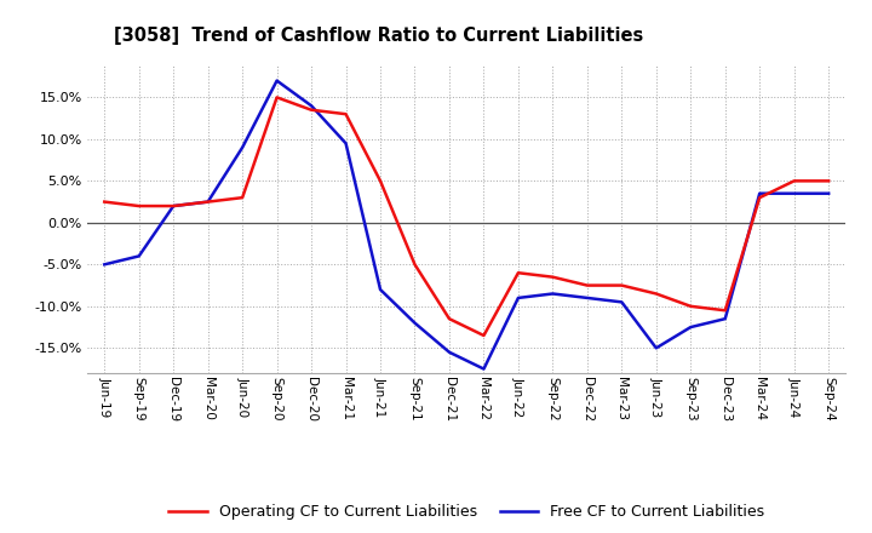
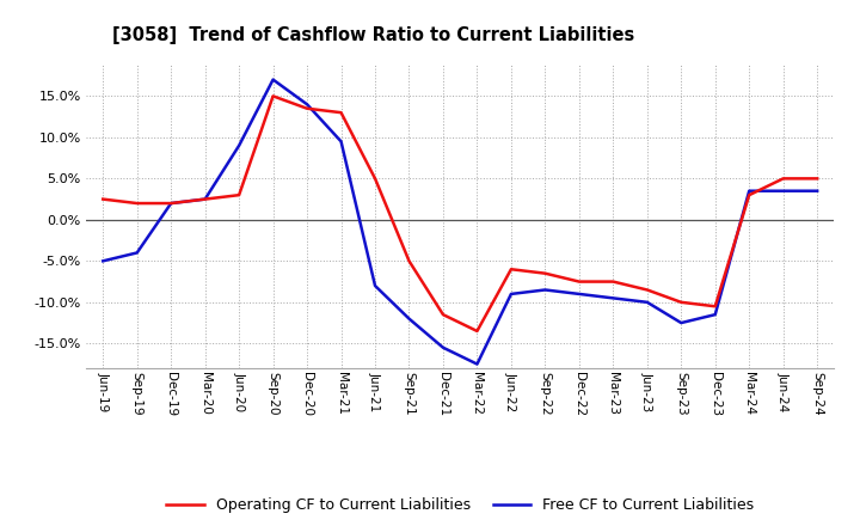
Free CF to Current Liabilities/Jun-23: -15.0% -> -10.0%
